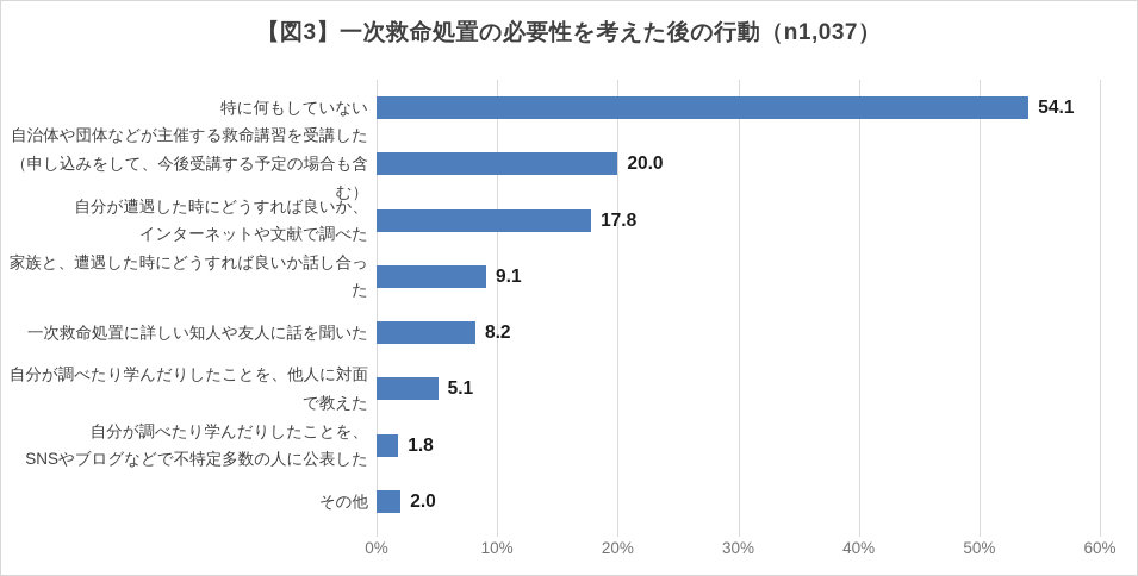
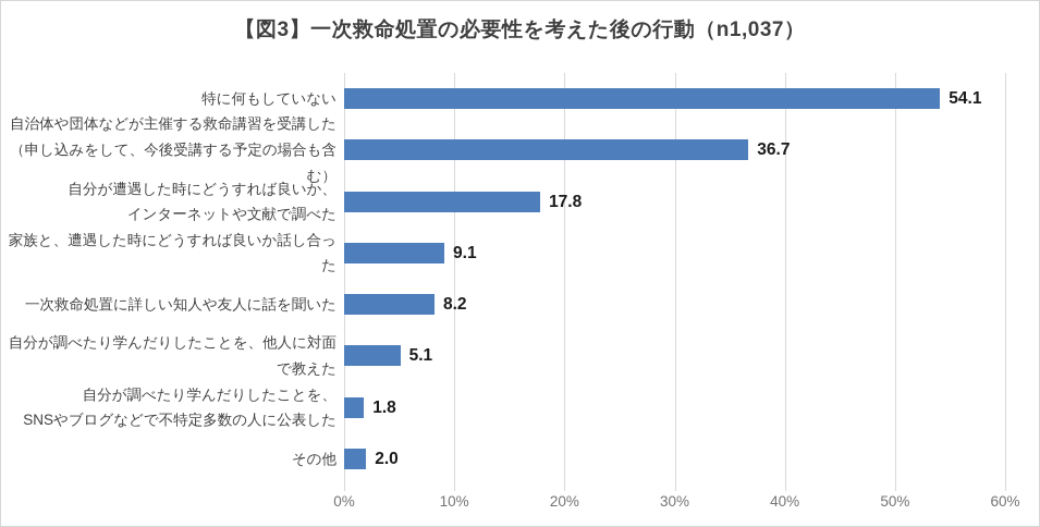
自治体や団体などが主催する救命講習を受講した （申し込みをして、今後受講する予定の場合も含む）: 20.0 -> 36.7
